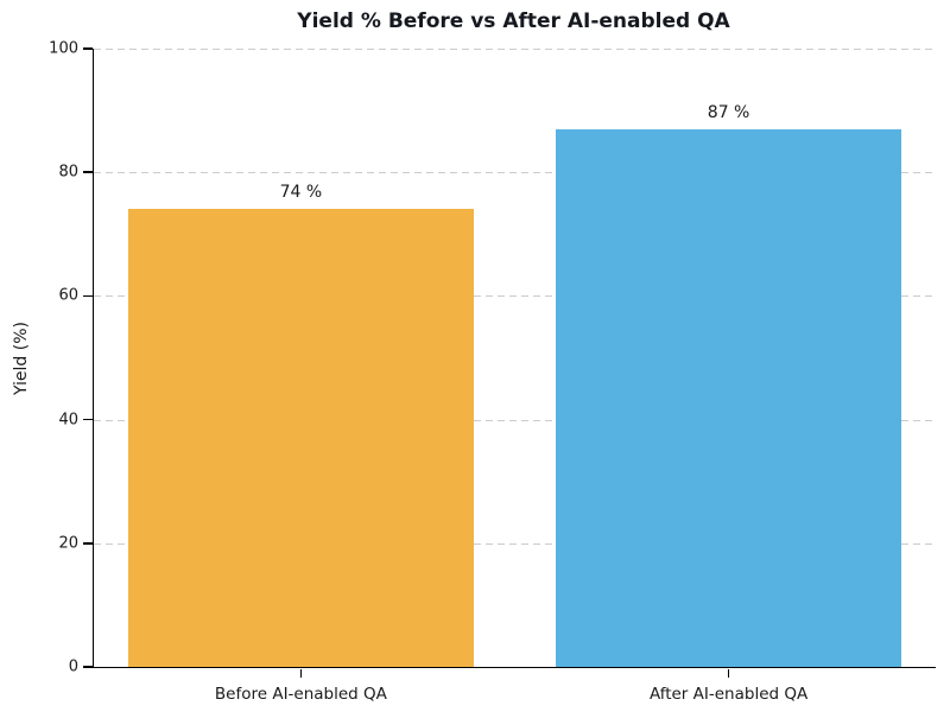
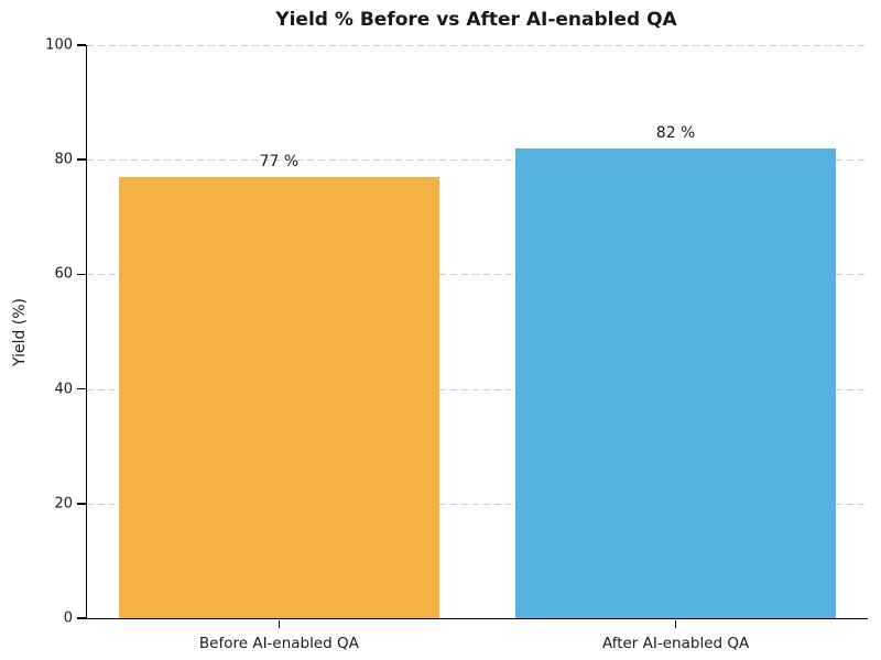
Before AI-enabled QA: 74 -> 77
After AI-enabled QA: 87 -> 82
